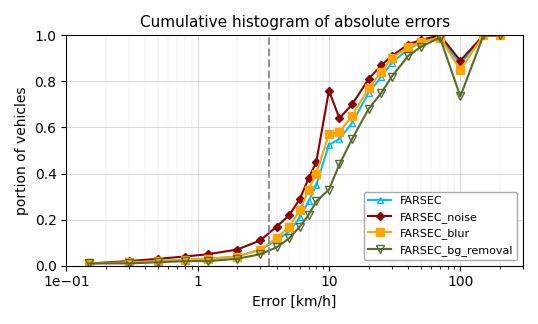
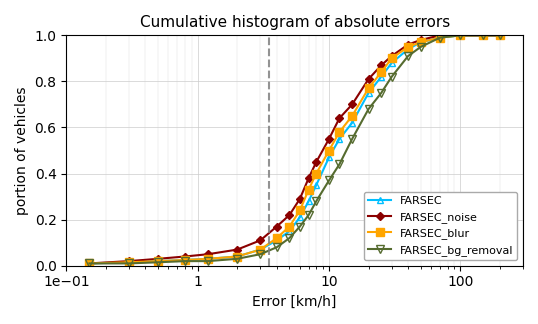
FARSEC/10: 0.525 -> 0.470
FARSEC_noise/10: 0.76 -> 0.55
FARSEC_blur/10: 0.570 -> 0.500
FARSEC_bg_removal/10: 0.330 -> 0.370
FARSEC/100: 0.875 -> 1.000
FARSEC_noise/100: 0.89 -> 1.00
FARSEC_blur/100: 0.850 -> 1.000
FARSEC_bg_removal/100: 0.735 -> 1.000
